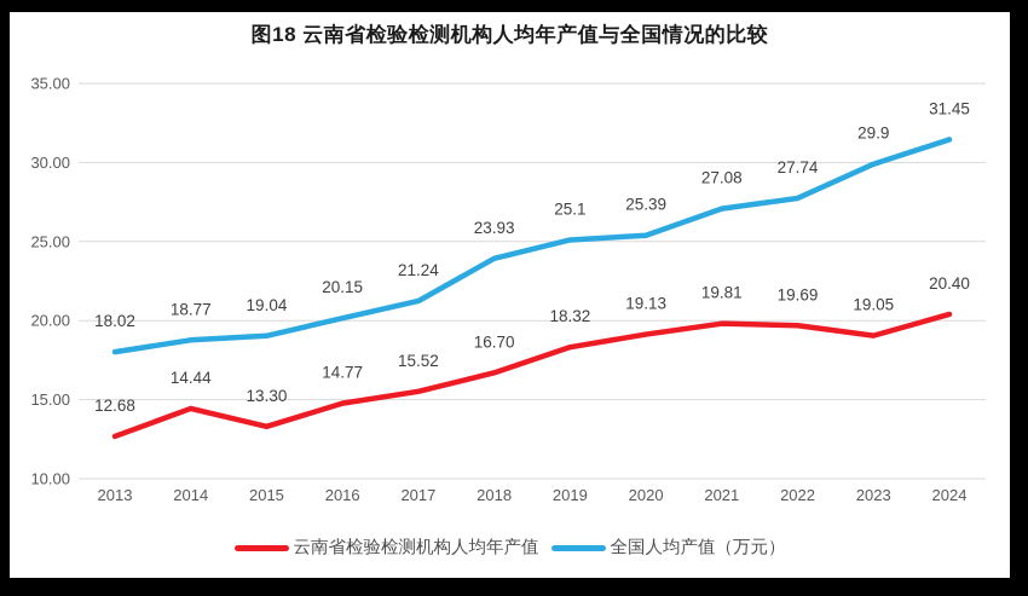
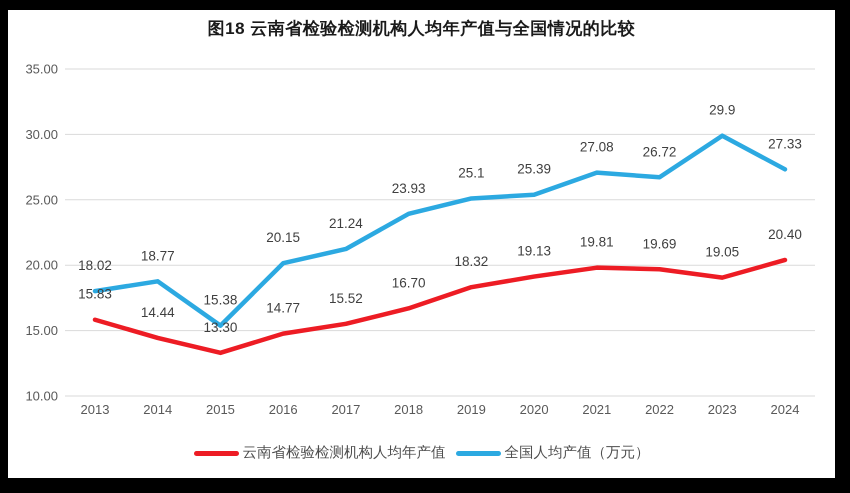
云南省检验检测机构人均年产值/2013: 12.68 -> 15.83
全国人均产值（万元）/2015: 19.04 -> 15.38
全国人均产值（万元）/2022: 27.74 -> 26.72
全国人均产值（万元）/2024: 31.45 -> 27.33
